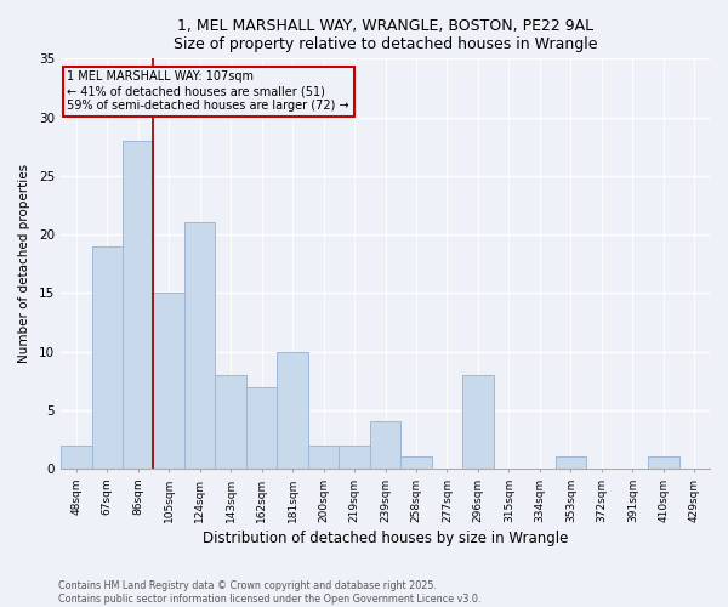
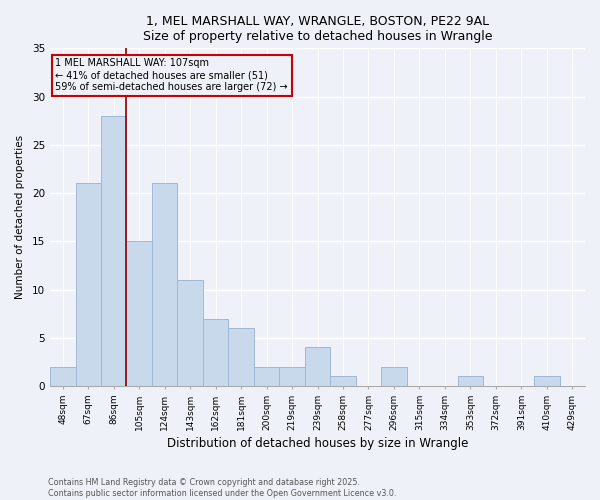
67sqm: 19 -> 21
143sqm: 8 -> 11
181sqm: 10 -> 6
296sqm: 8 -> 2
